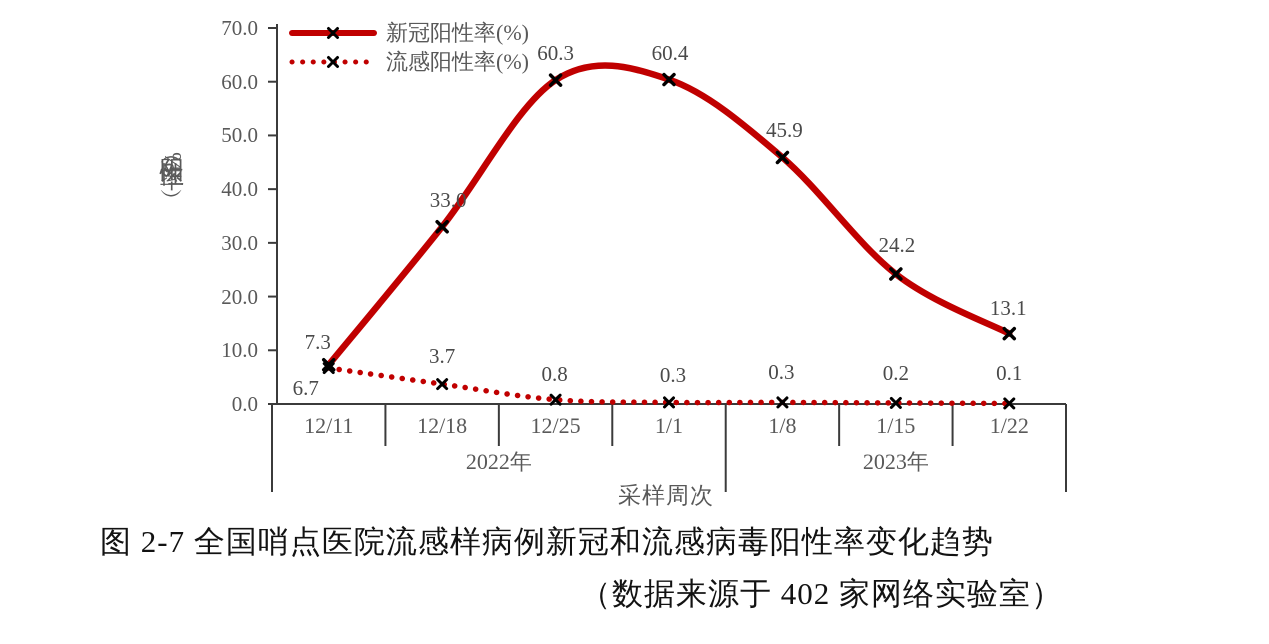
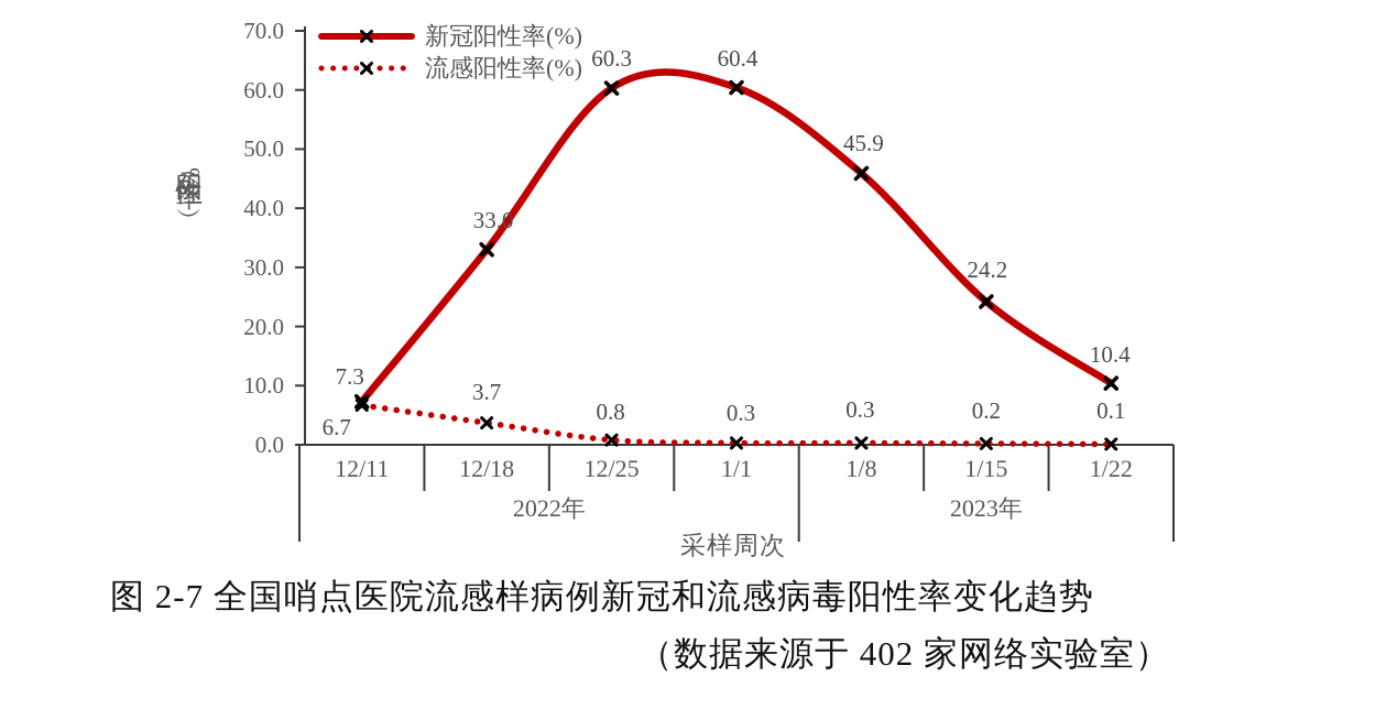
新冠阳性率(%)/1/22: 13.1 -> 10.4
